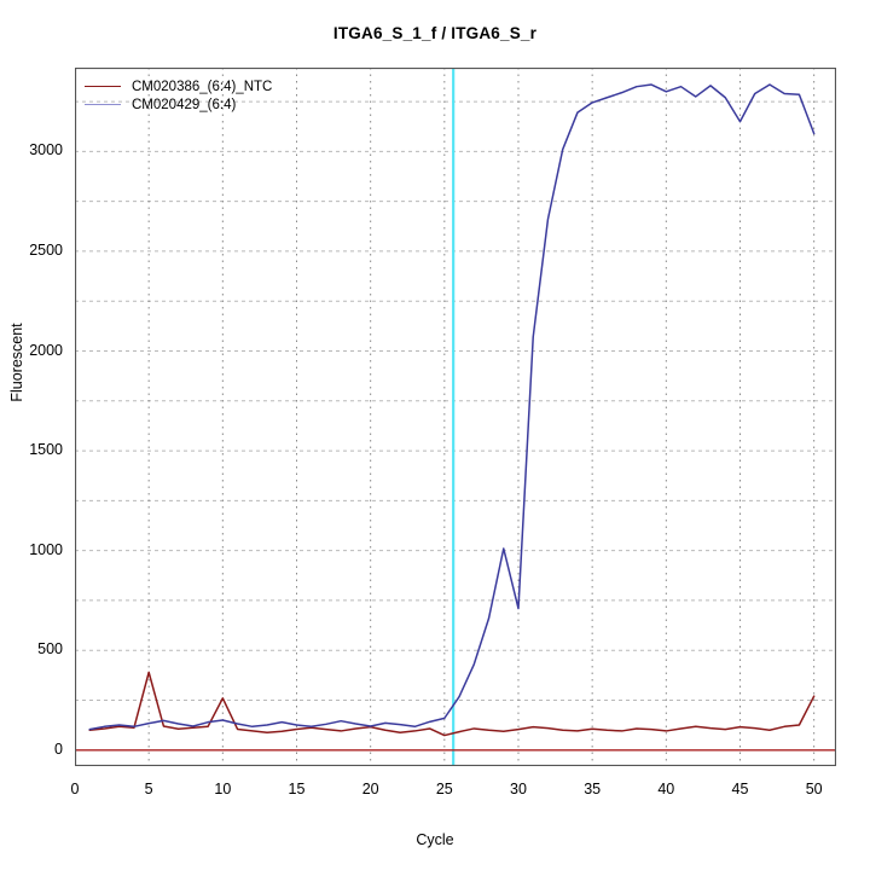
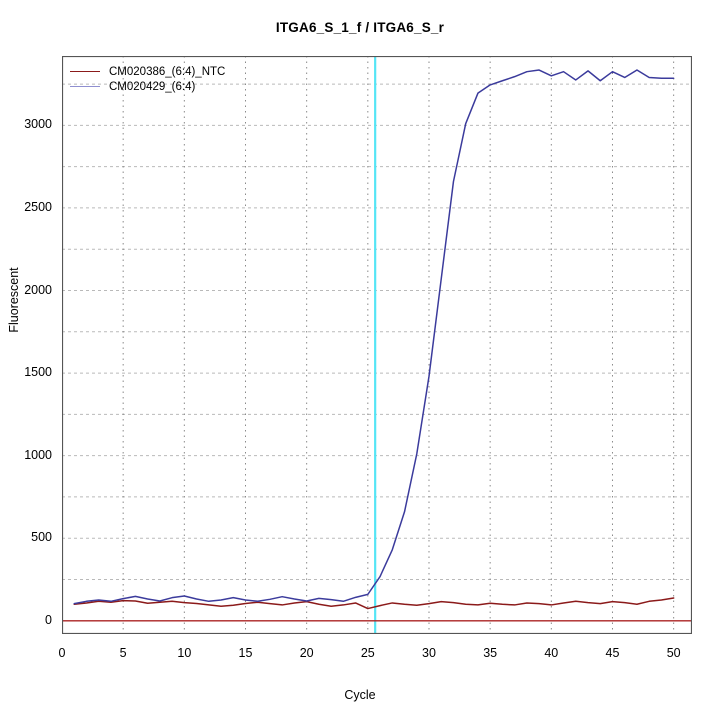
CM020386_(6:4)_NTC/5: 390 -> 120
CM020386_(6:4)_NTC/10: 260 -> 110
CM020429_(6:4)/30: 710 -> 1480
CM020429_(6:4)/45: 3150 -> 3320
CM020386_(6:4)_NTC/50: 270 -> 140
CM020429_(6:4)/50: 3090 -> 3280
